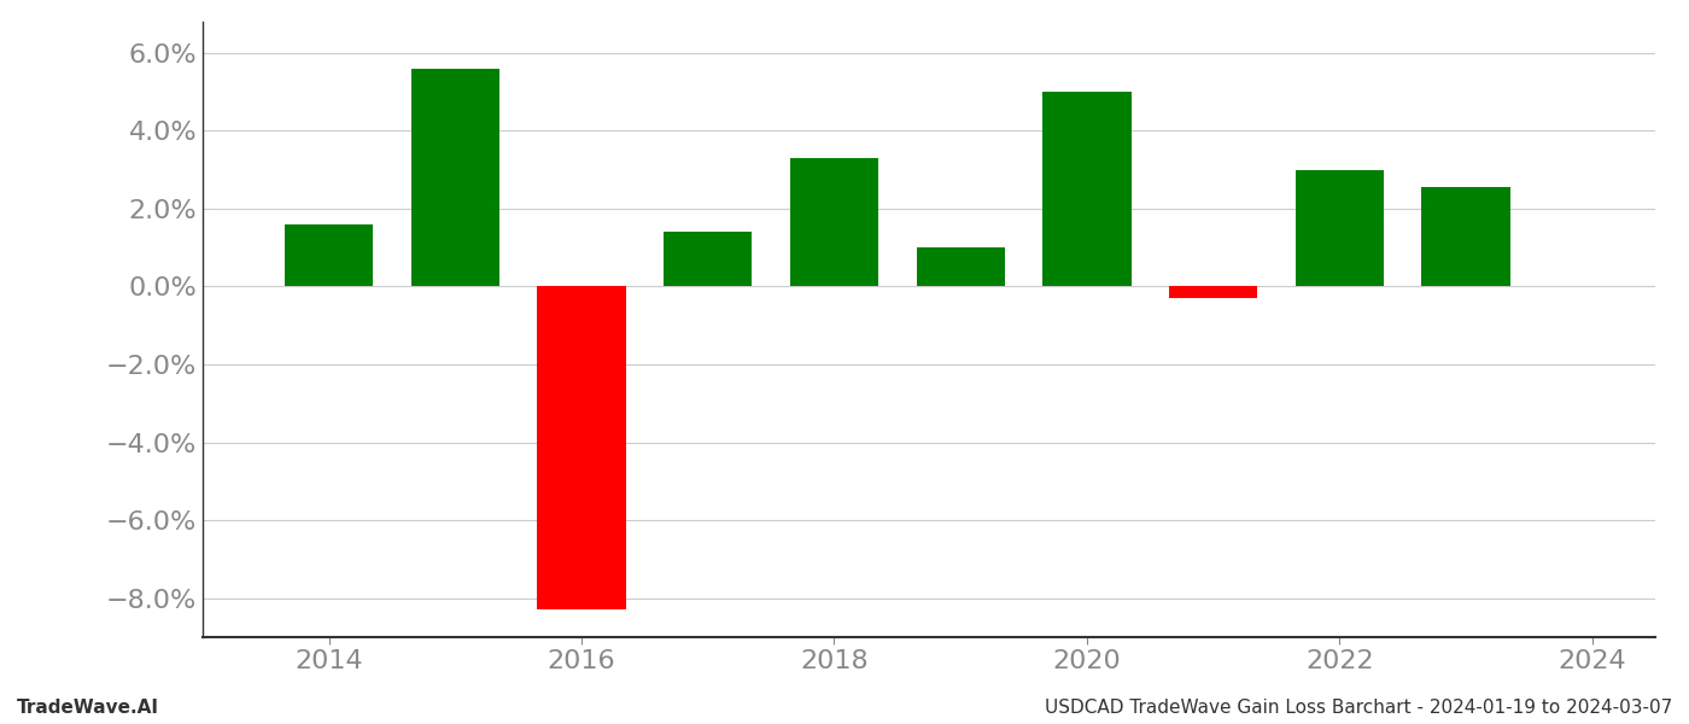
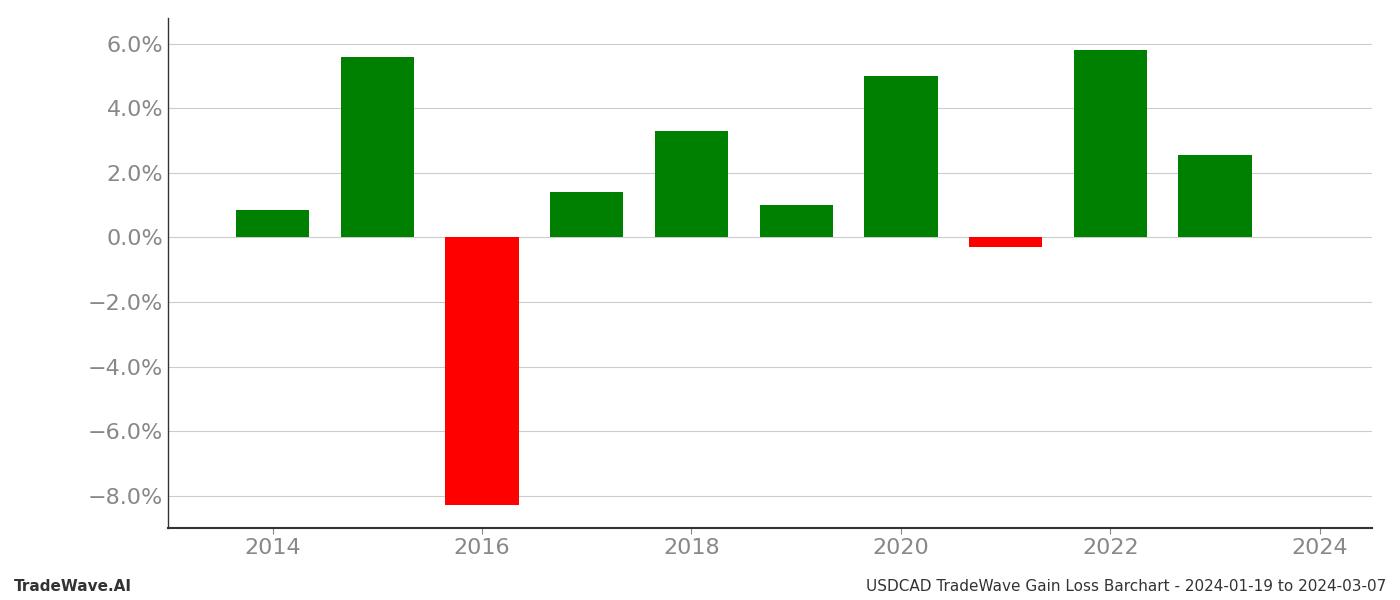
2014: 1.60% -> 0.85%
2022: 3.00% -> 5.80%
